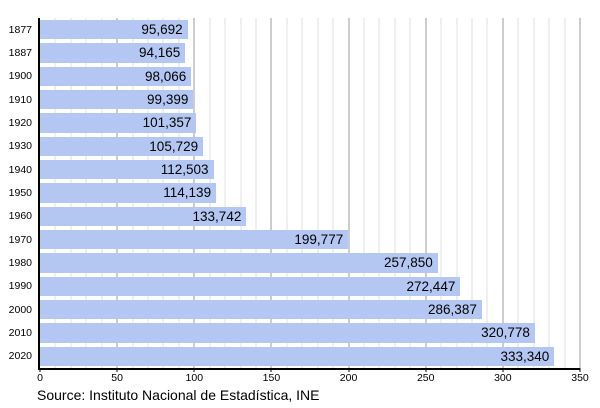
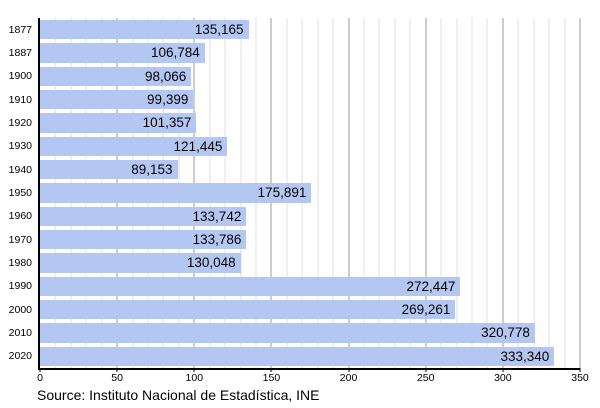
1877: 95,692 -> 135,165
1887: 94,165 -> 106,784
1930: 105,729 -> 121,445
1940: 112,503 -> 89,153
1950: 114,139 -> 175,891
1970: 199,777 -> 133,786
1980: 257,850 -> 130,048
2000: 286,387 -> 269,261
